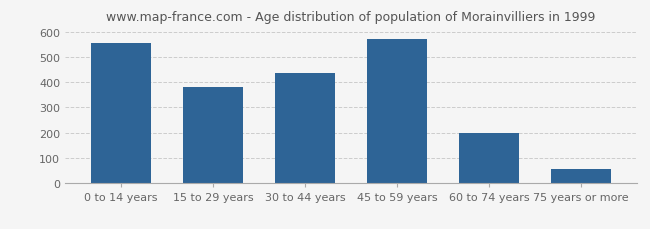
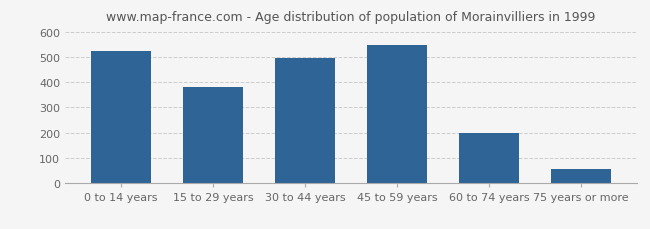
0 to 14 years: 555 -> 525
30 to 44 years: 435 -> 497
45 to 59 years: 570 -> 549
